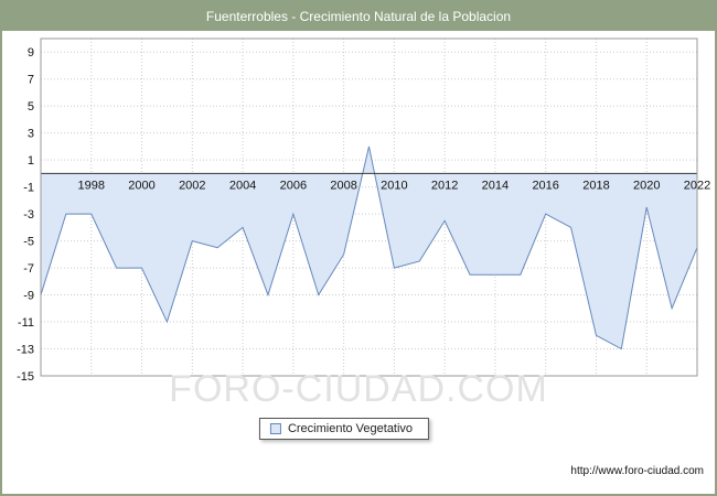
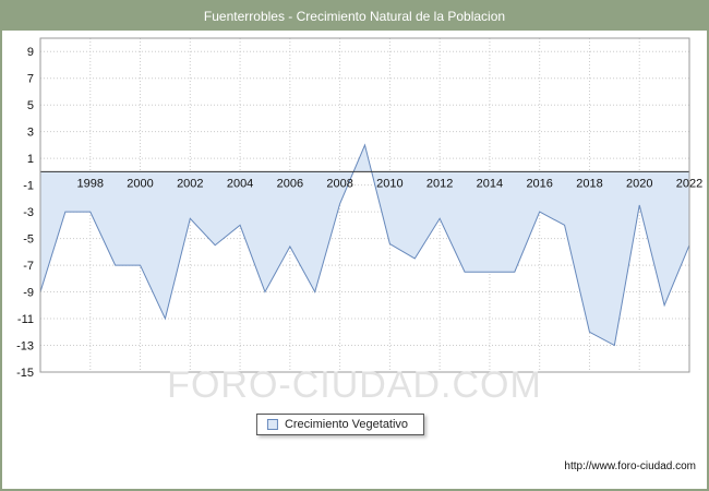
2002: -5.0 -> -3.5
2006: -3.0 -> -5.6
2008: -6.0 -> -2.4
2010: -7.0 -> -5.4
